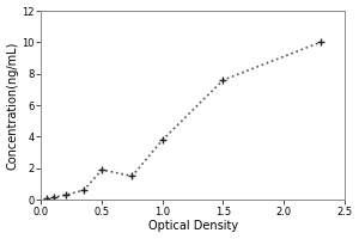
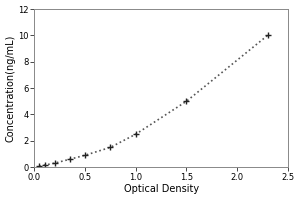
0.5: 1.9 -> 0.9
1.0: 3.8 -> 2.5
1.5: 7.6 -> 5.0
